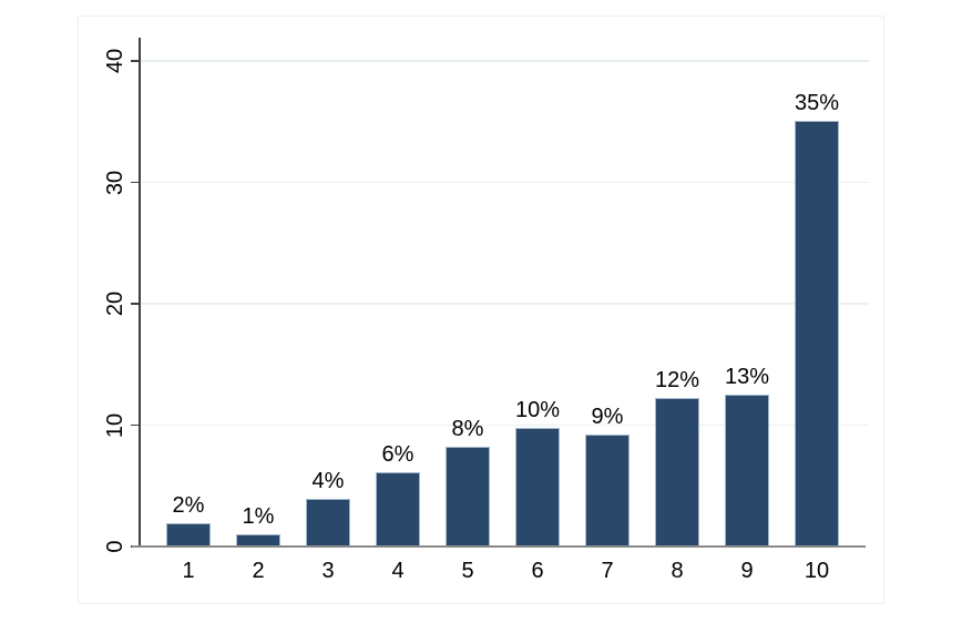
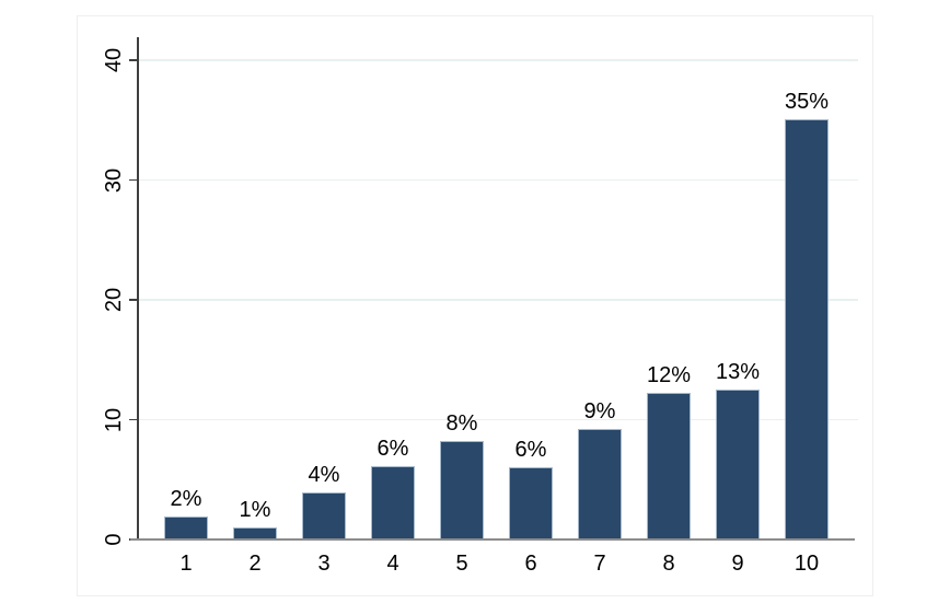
6: 10% -> 6%
